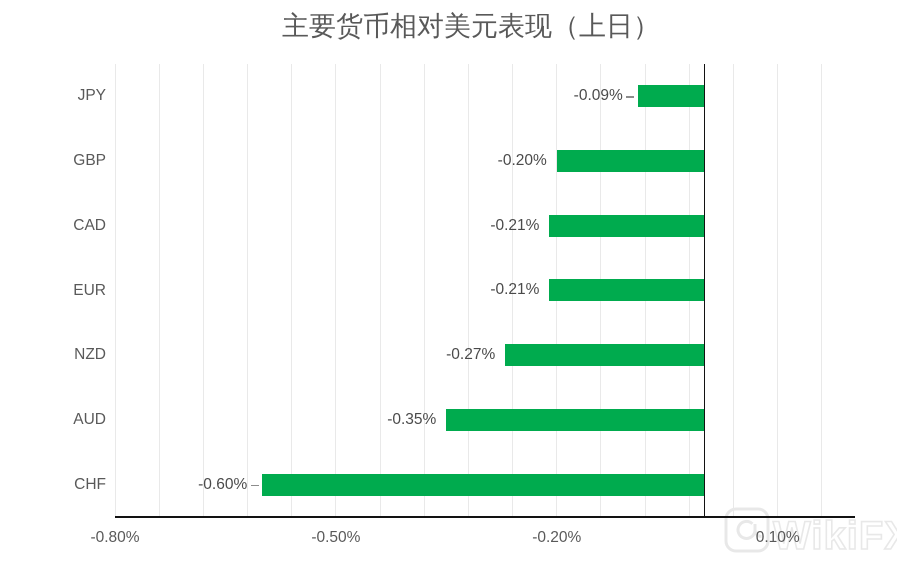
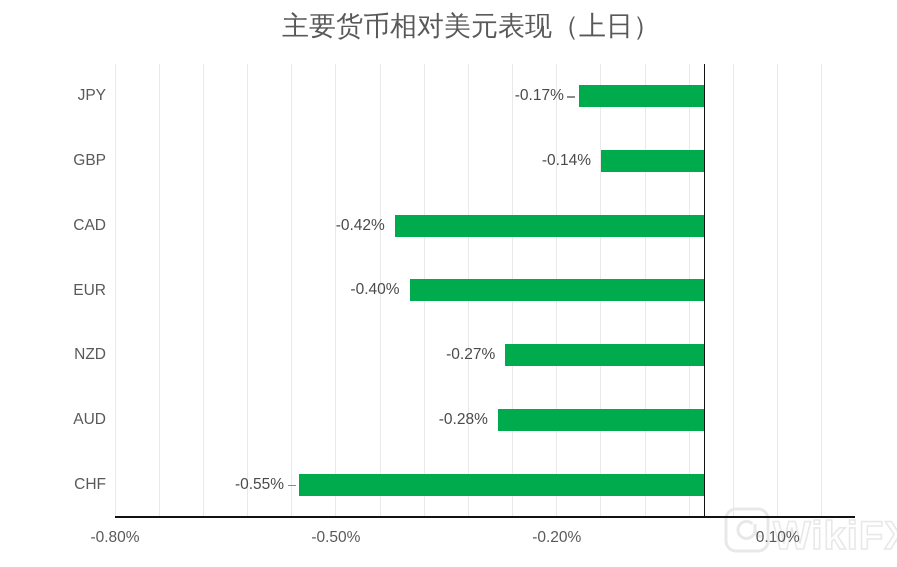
JPY: -0.09% -> -0.17%
GBP: -0.20% -> -0.14%
CAD: -0.21% -> -0.42%
EUR: -0.21% -> -0.40%
AUD: -0.35% -> -0.28%
CHF: -0.60% -> -0.55%
